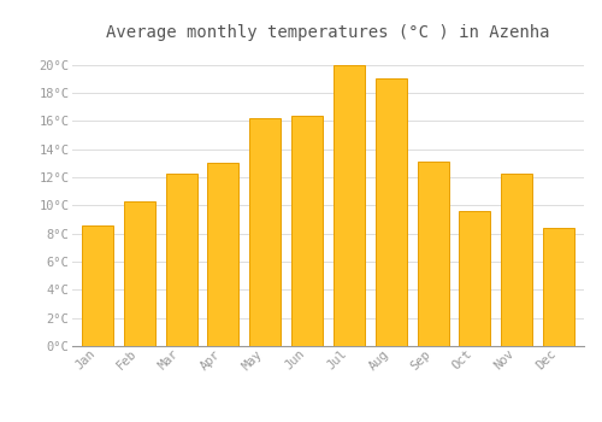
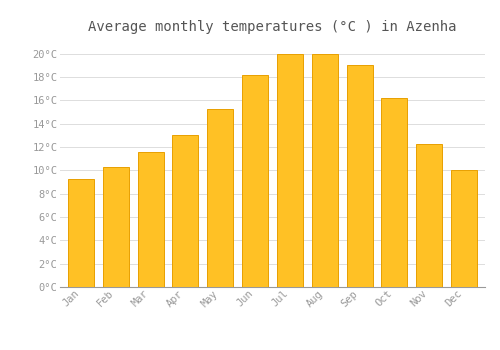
Jan: 8.6°C -> 9.3°C
Mar: 12.3°C -> 11.6°C
May: 16.2°C -> 15.3°C
Jun: 16.4°C -> 18.2°C
Aug: 19.0°C -> 20.0°C
Sep: 13.1°C -> 19.0°C
Oct: 9.6°C -> 16.2°C
Dec: 8.4°C -> 10.0°C
